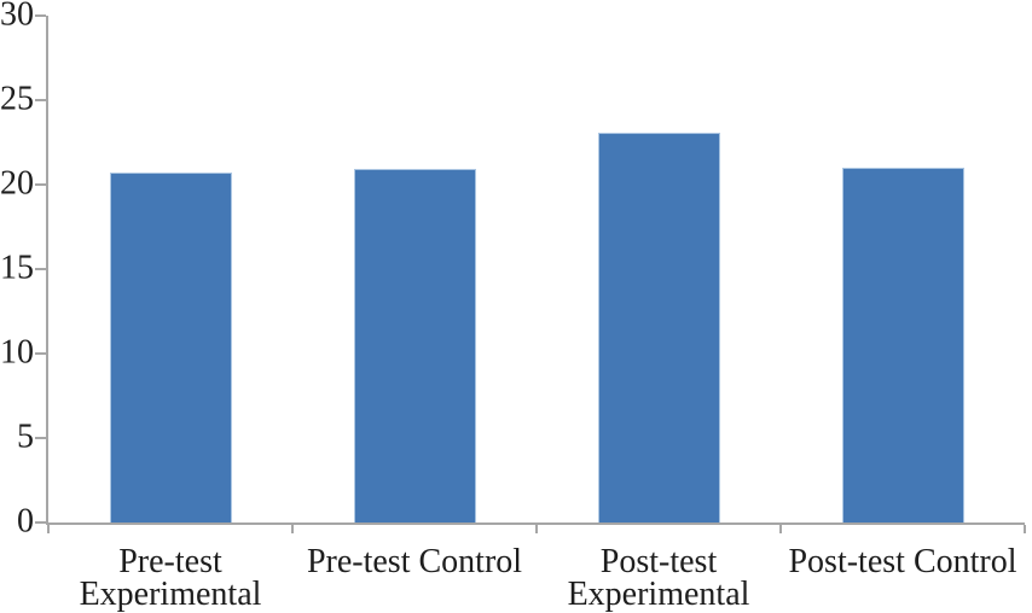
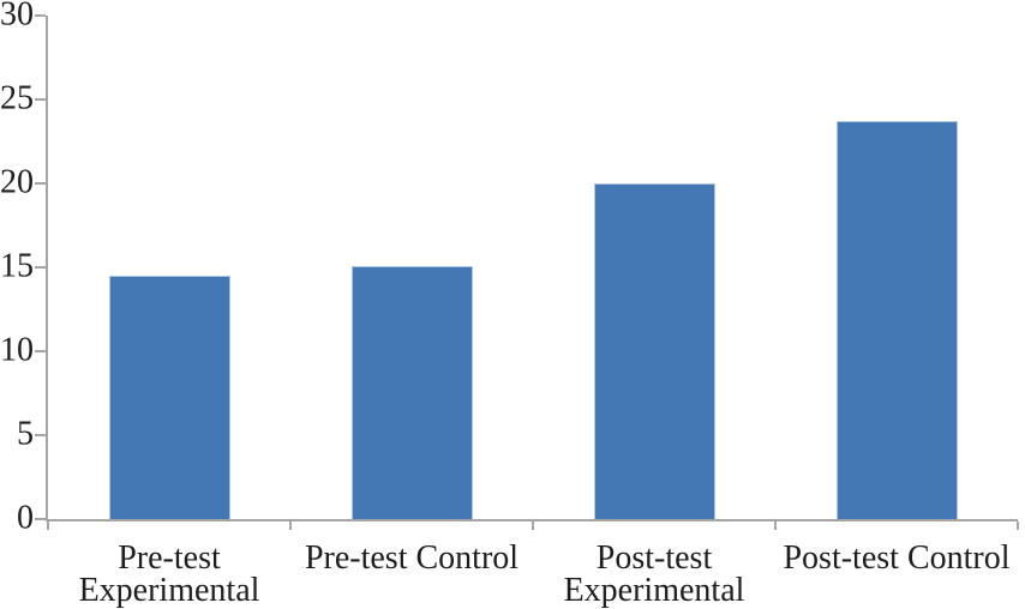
Pre-test Experimental: 20.7 -> 14.5
Pre-test Control: 20.9 -> 15.1
Post-test Experimental: 23.1 -> 20.0
Post-test Control: 21.0 -> 23.7
